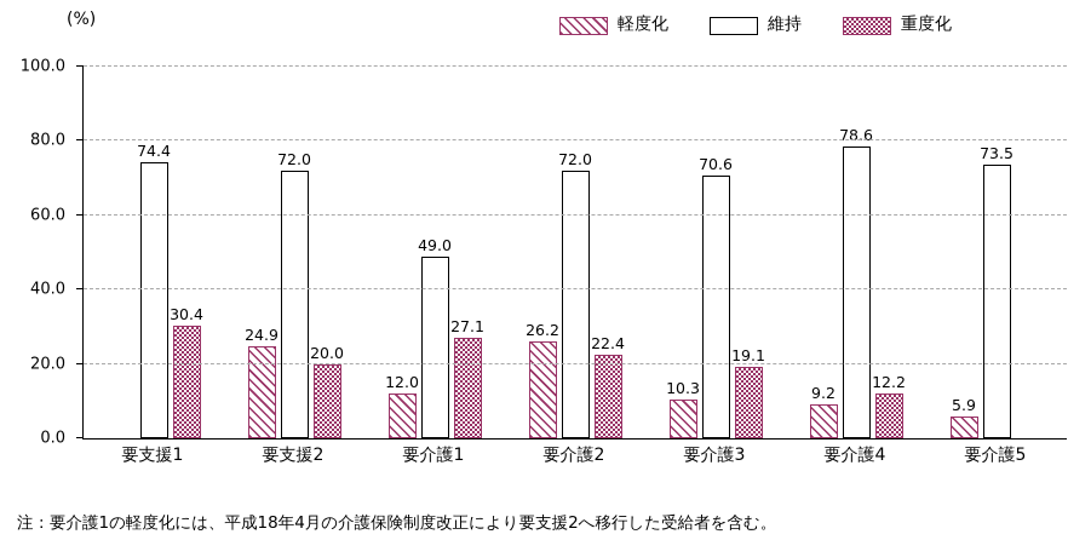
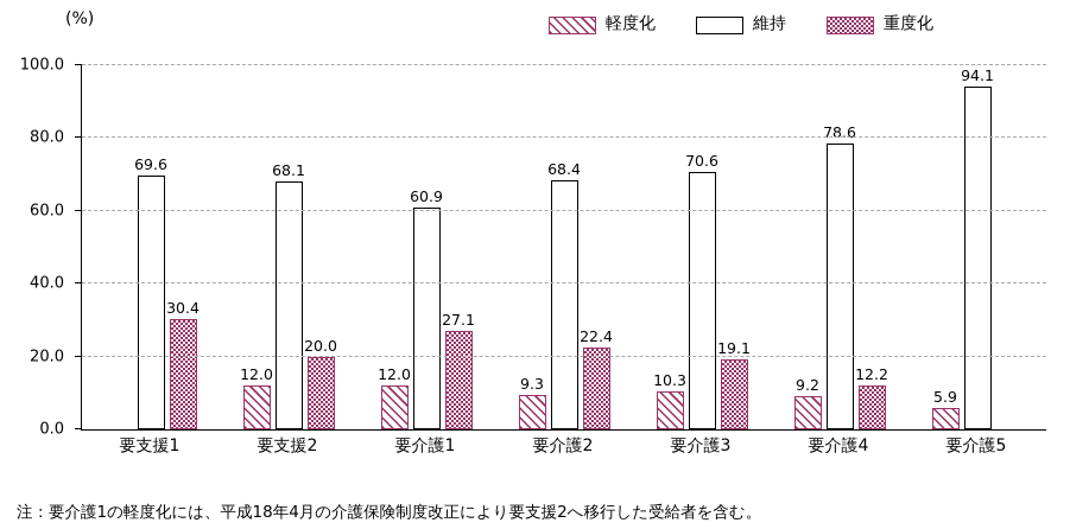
維持/要支援1: 74.4 -> 69.6
軽度化/要支援2: 24.9 -> 12.0
維持/要支援2: 72.0 -> 68.1
維持/要介護1: 49.0 -> 60.9
軽度化/要介護2: 26.2 -> 9.3
維持/要介護2: 72.0 -> 68.4
維持/要介護5: 73.5 -> 94.1
